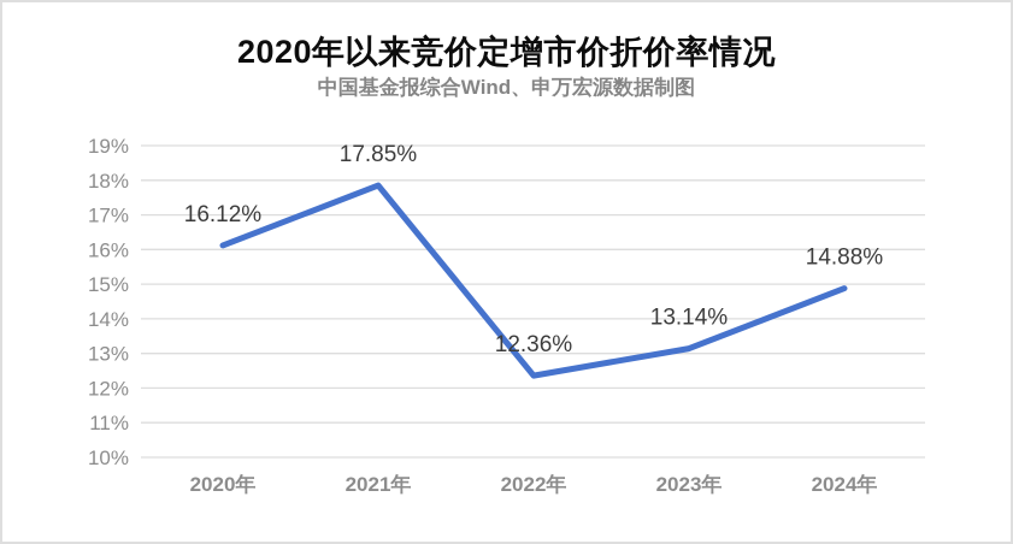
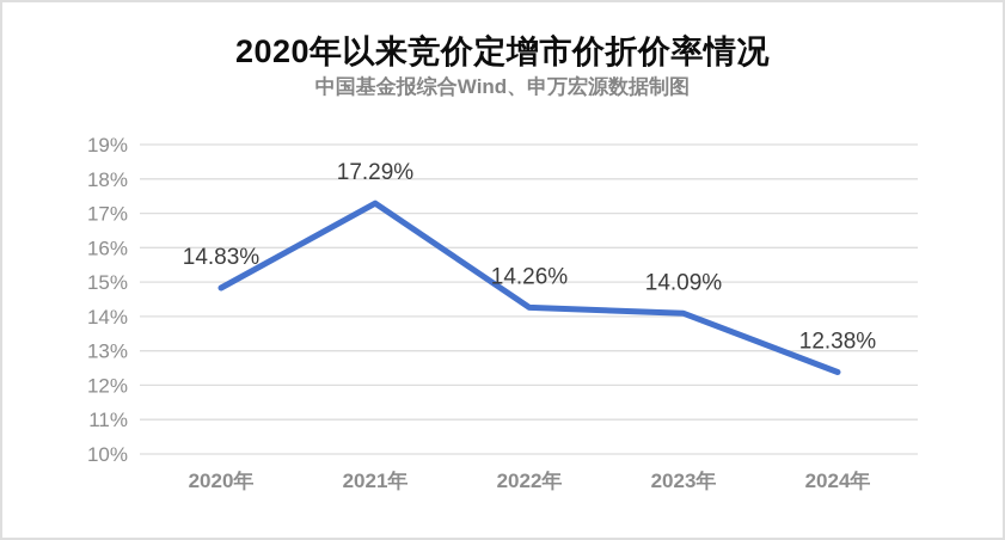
2020年: 16.12% -> 14.83%
2021年: 17.85% -> 17.29%
2022年: 12.36% -> 14.26%
2023年: 13.14% -> 14.09%
2024年: 14.88% -> 12.38%
